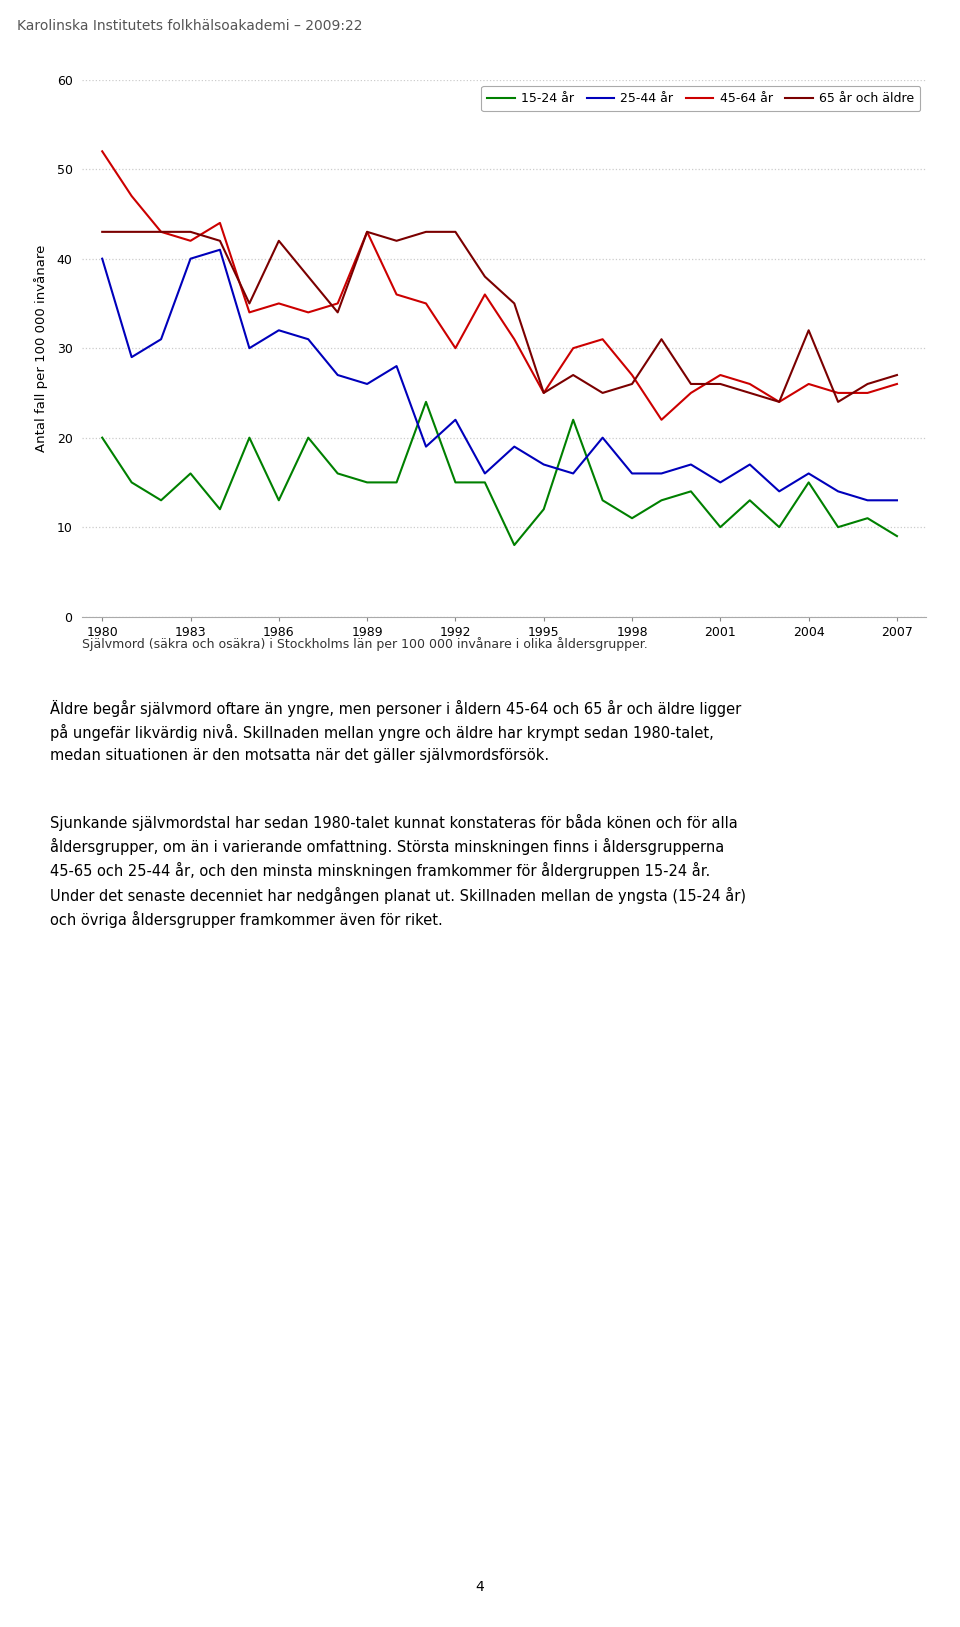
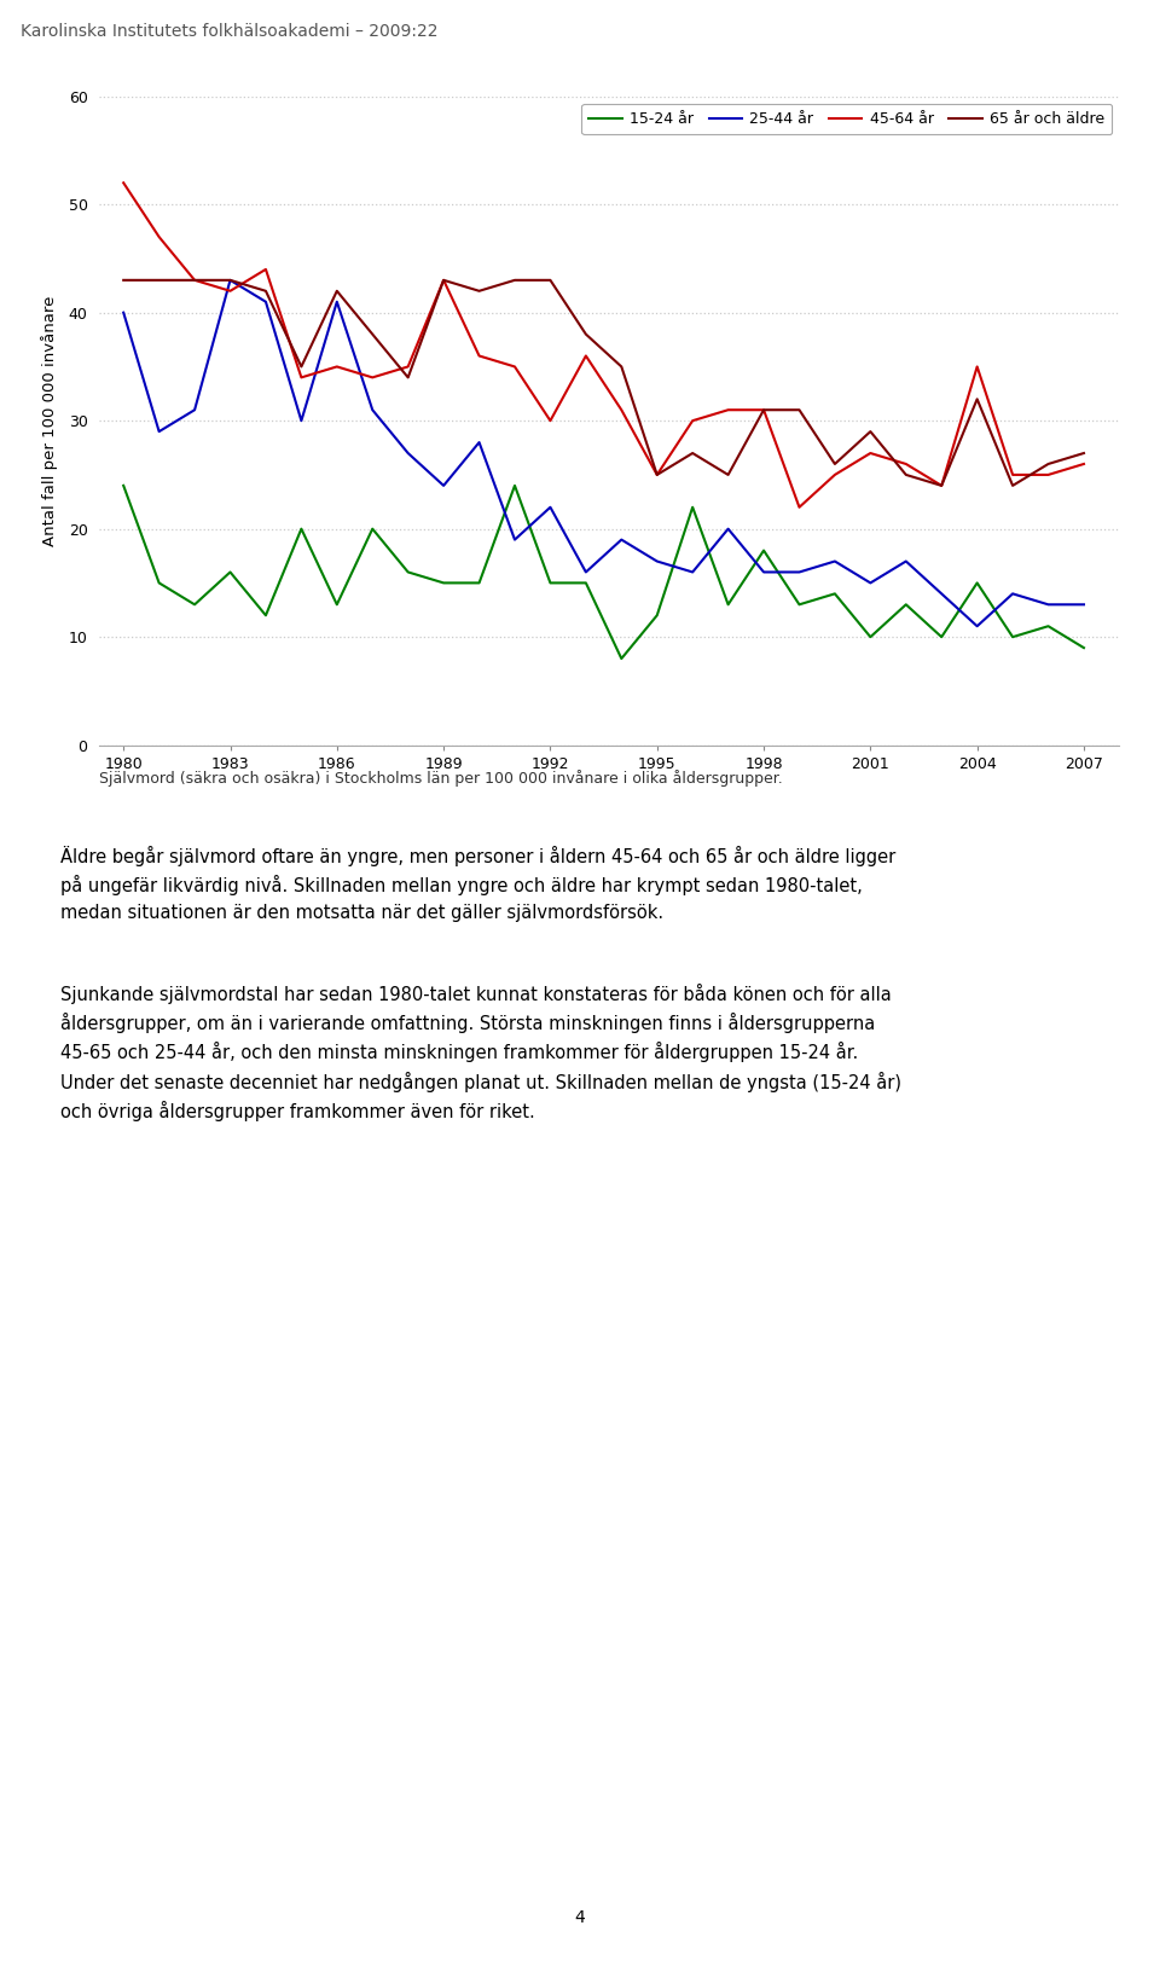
15-24 år/1980: 20 -> 24
25-44 år/1983: 40 -> 43
25-44 år/1986: 32 -> 41
25-44 år/1989: 26 -> 24
15-24 år/1998: 11 -> 18
45-64 år/1998: 27 -> 31
65 år och äldre/1998: 26 -> 31
65 år och äldre/2001: 26 -> 29
25-44 år/2004: 16 -> 11
45-64 år/2004: 26 -> 35
